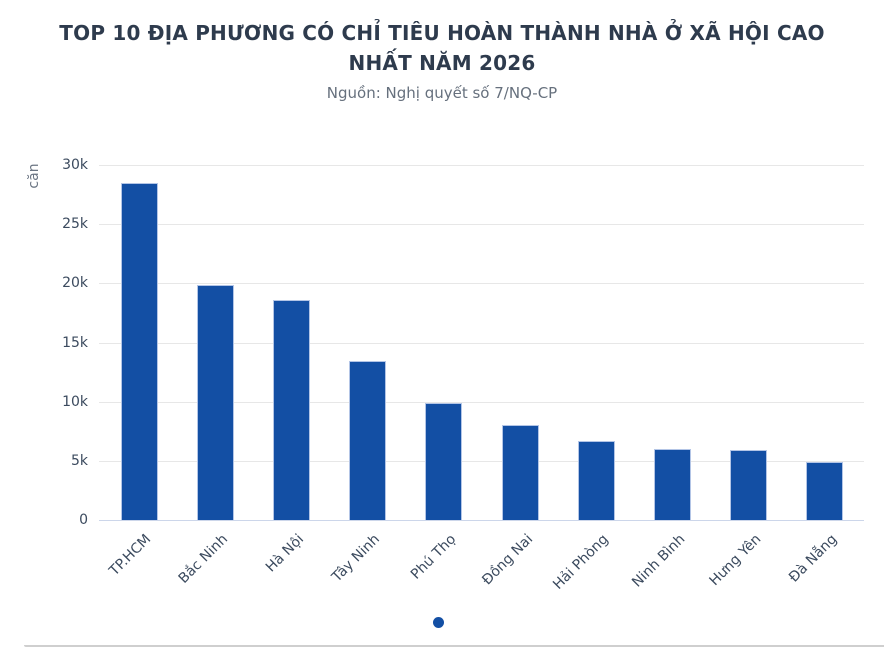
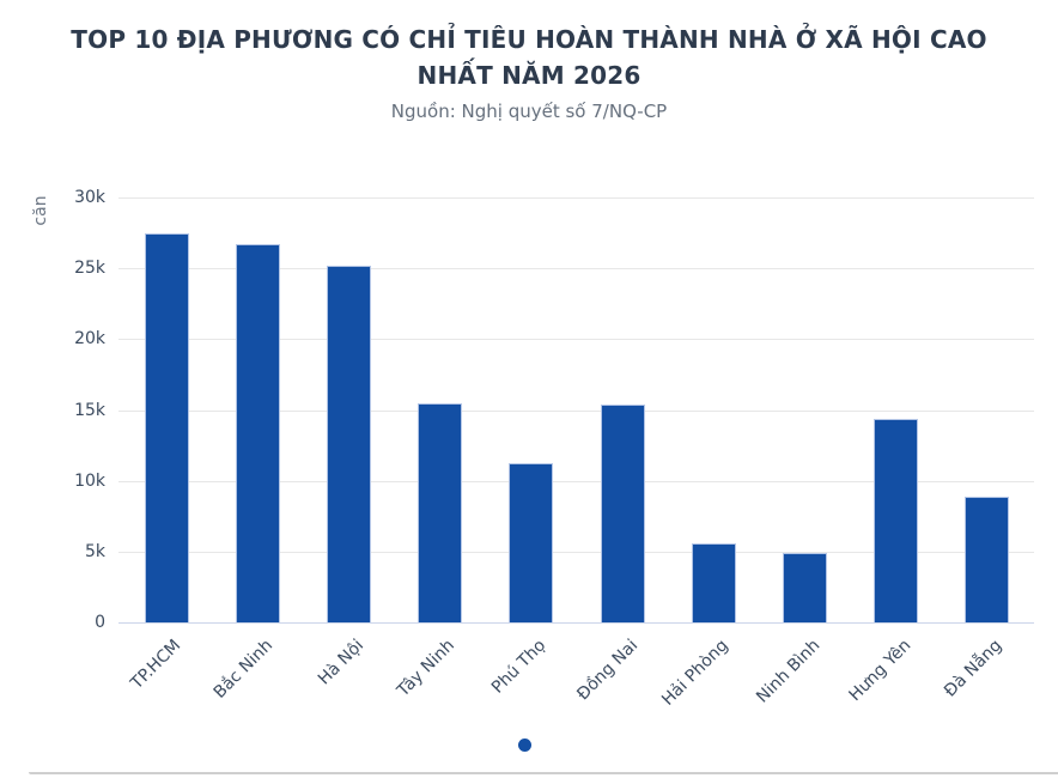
TP.HCM: 28.5k -> 27.5k
Bắc Ninh: 19.9k -> 26.7k
Hà Nội: 18.6k -> 25.2k
Tây Ninh: 13.4k -> 15.5k
Phú Thọ: 9.9k -> 11.2k
Đồng Nai: 8.0k -> 15.4k
Hải Phòng: 6.7k -> 5.6k
Ninh Bình: 6.0k -> 4.9k
Hưng Yên: 5.9k -> 14.4k
Đà Nẵng: 4.9k -> 8.9k
